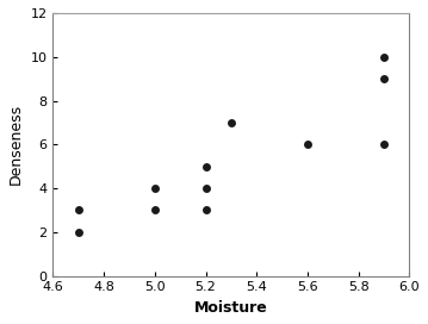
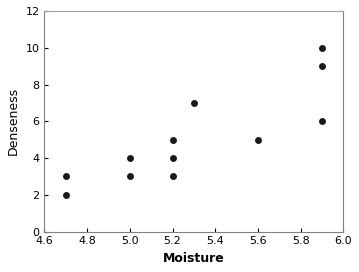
5.6: 6 -> 5
